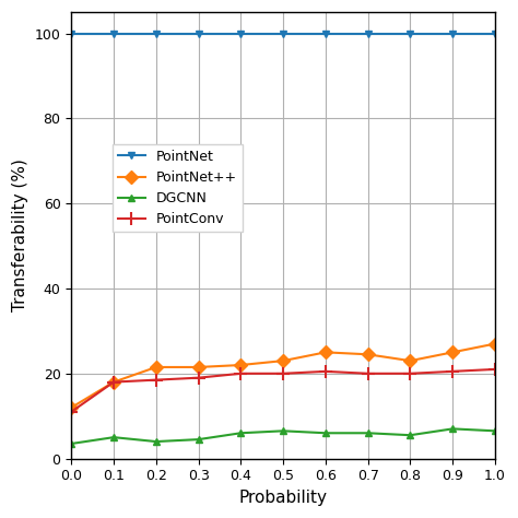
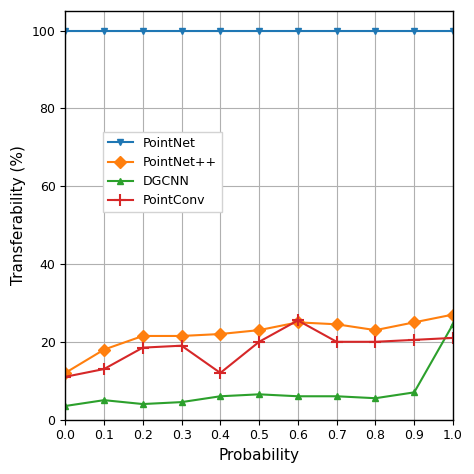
PointConv/0.1: 18.0 -> 13.0
PointConv/0.4: 20.0 -> 12.0
PointConv/0.6: 20.5 -> 25.5
DGCNN/1.0: 6.5 -> 24.5
